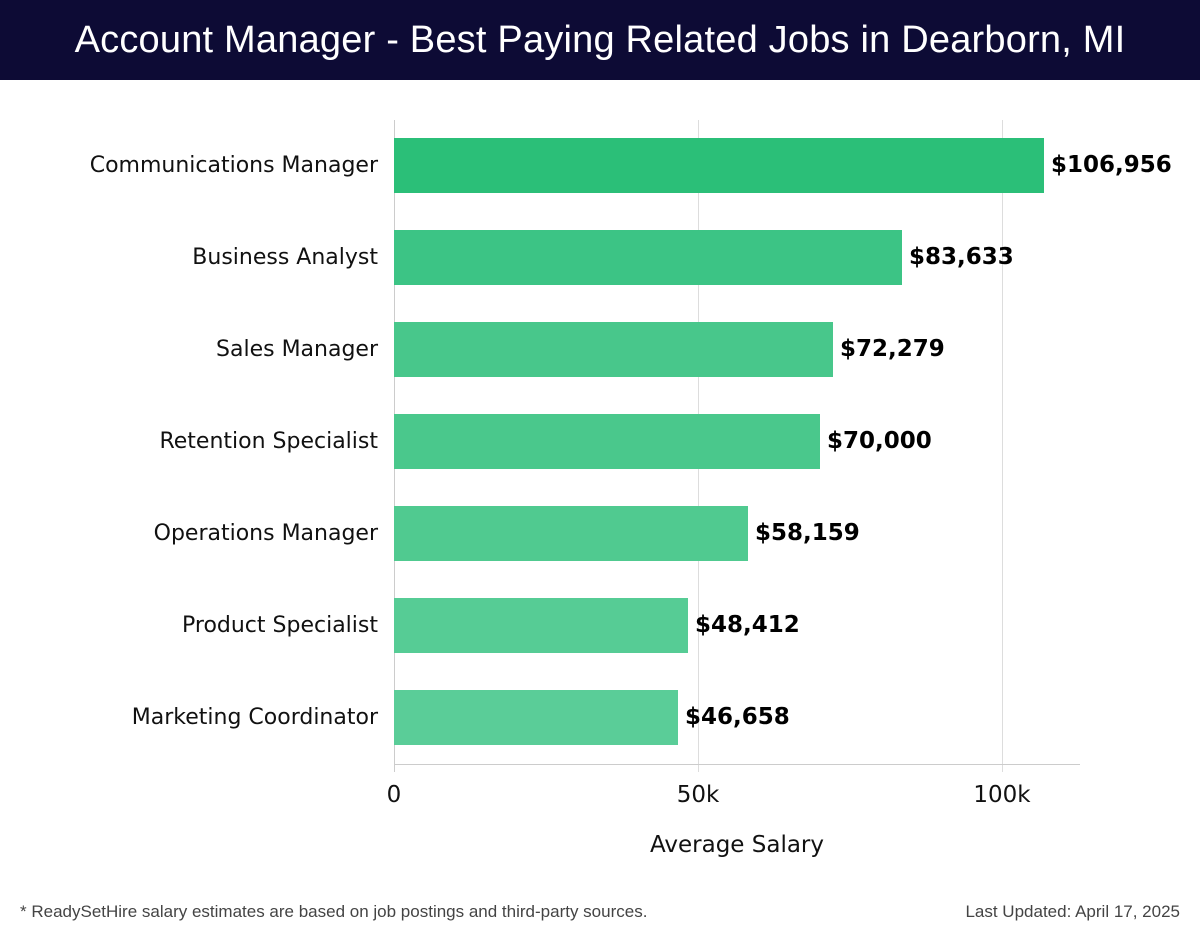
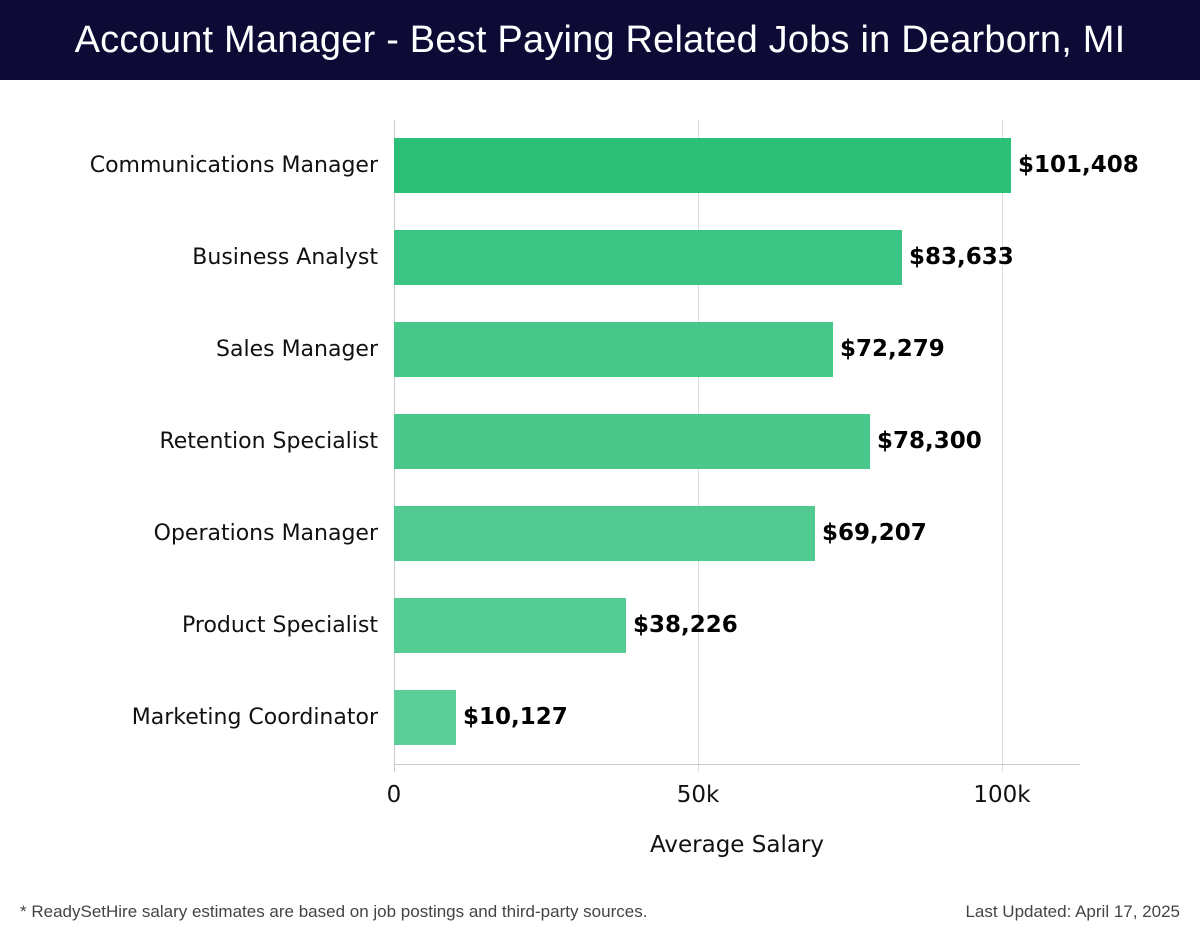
Communications Manager: $106,956 -> $101,408
Retention Specialist: $70,000 -> $78,300
Operations Manager: $58,159 -> $69,207
Product Specialist: $48,412 -> $38,226
Marketing Coordinator: $46,658 -> $10,127
